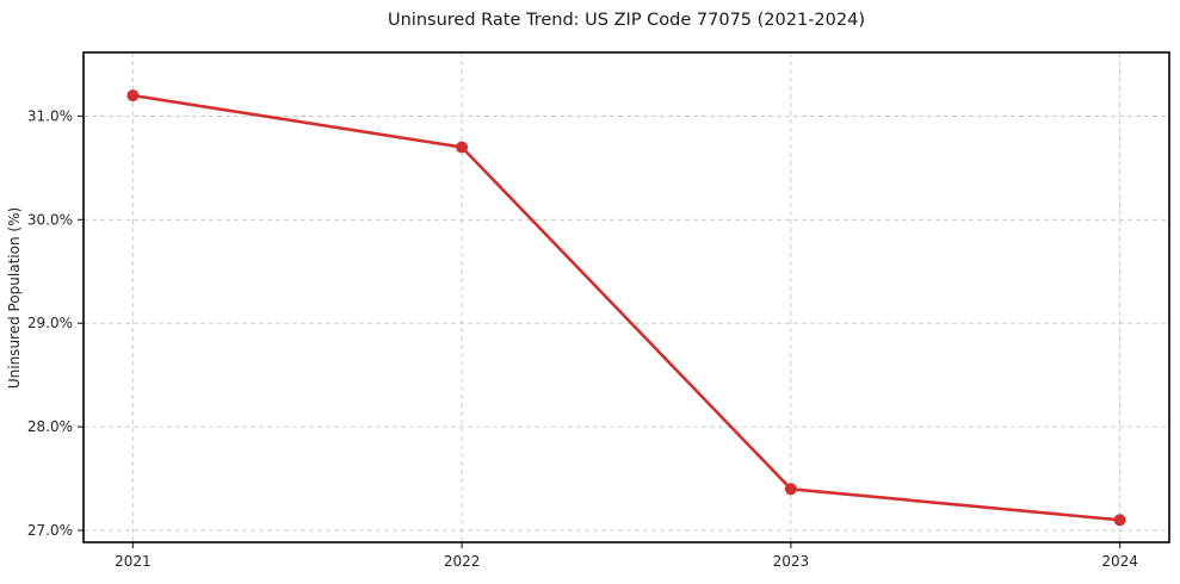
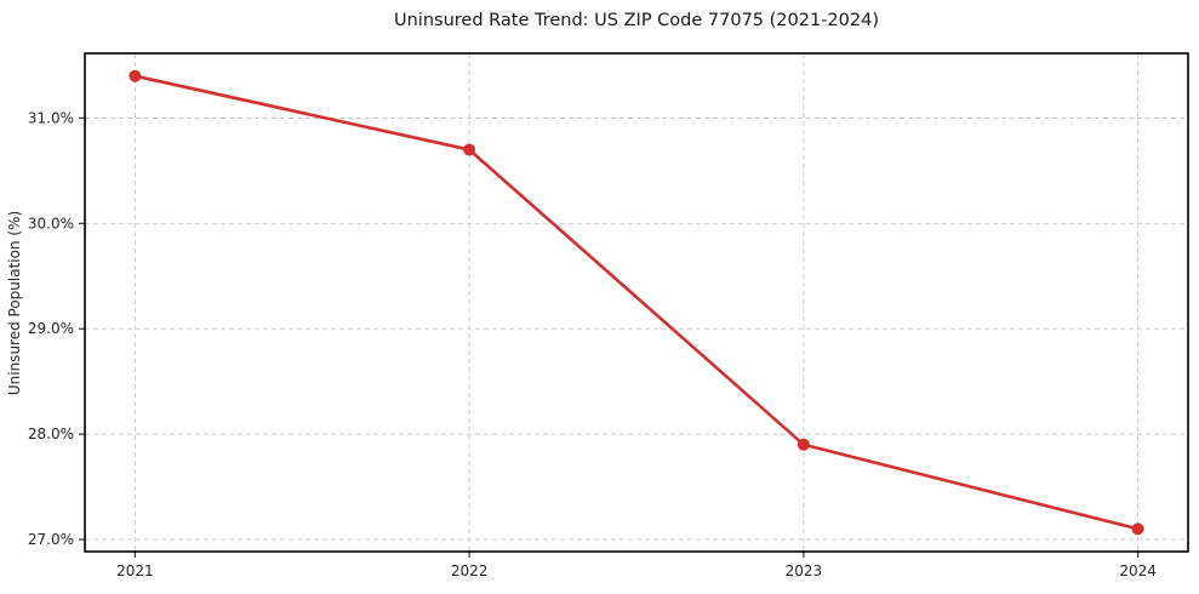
2021: 31.2% -> 31.4%
2023: 27.4% -> 27.9%
